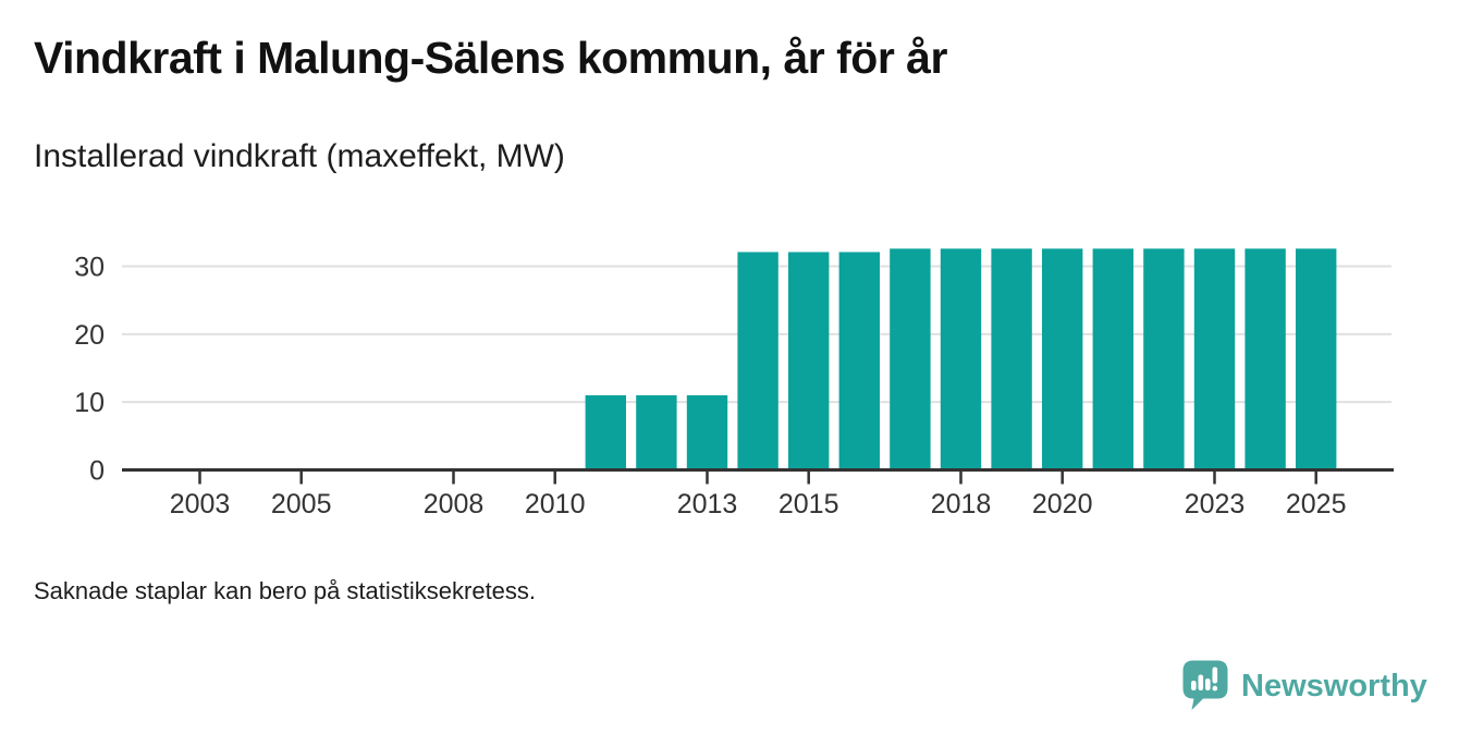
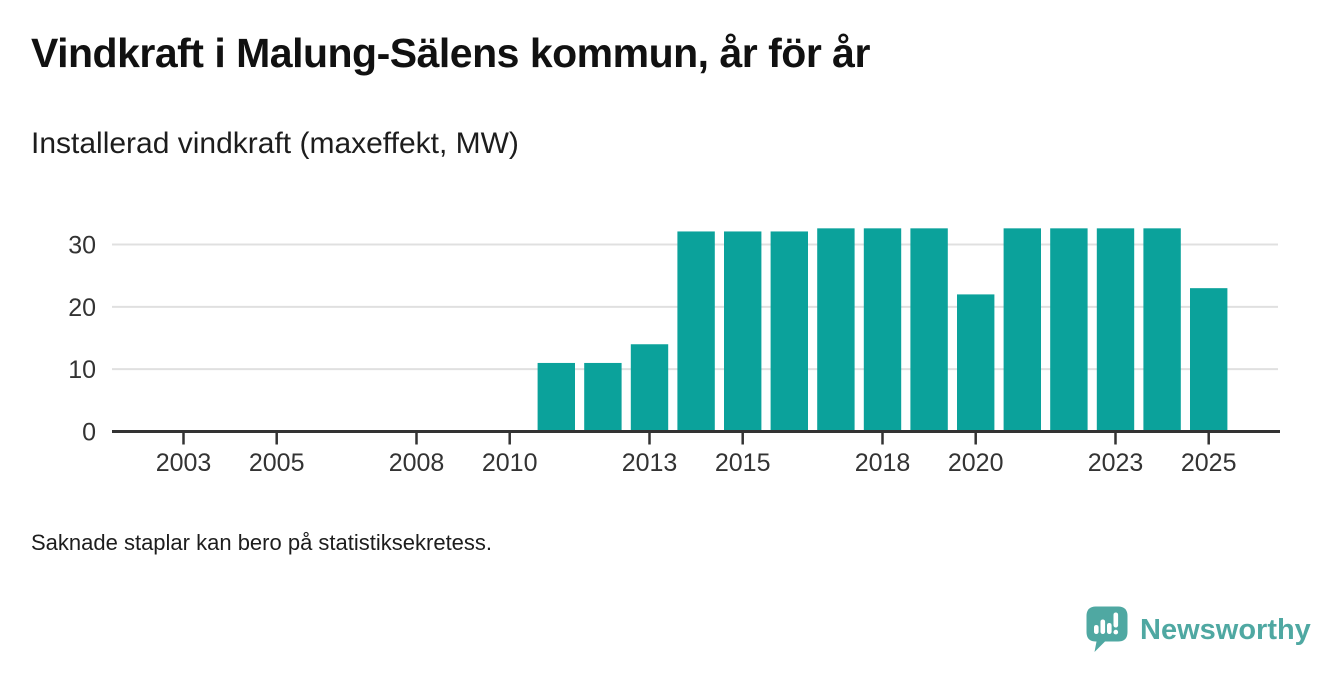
2013: 11 -> 14
2020: 33 -> 22
2025: 33 -> 23
